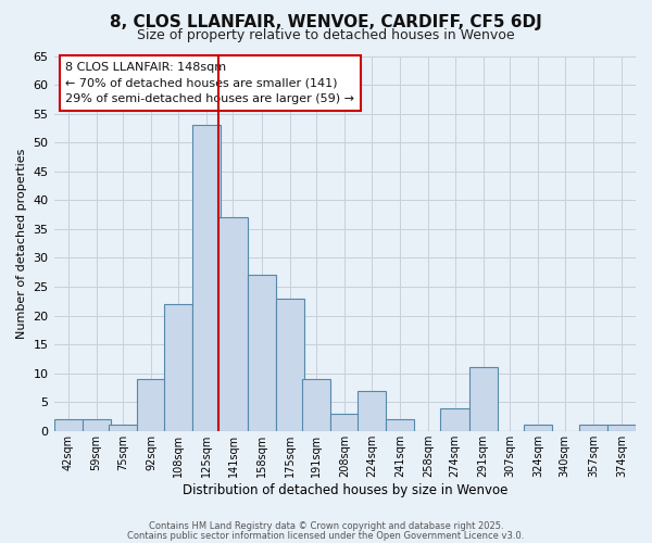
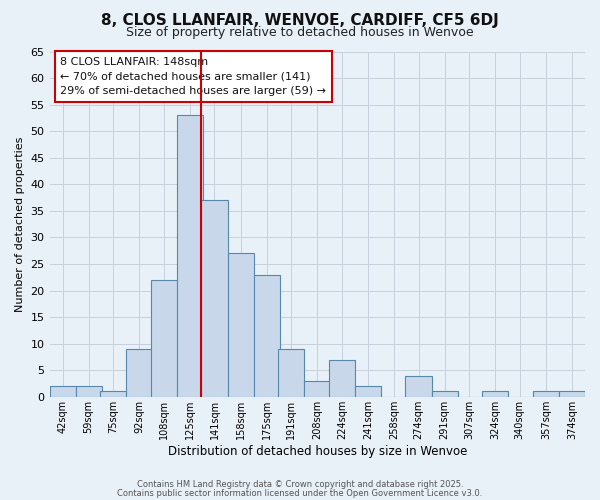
291sqm: 11 -> 1
